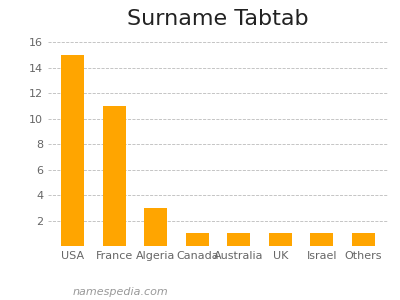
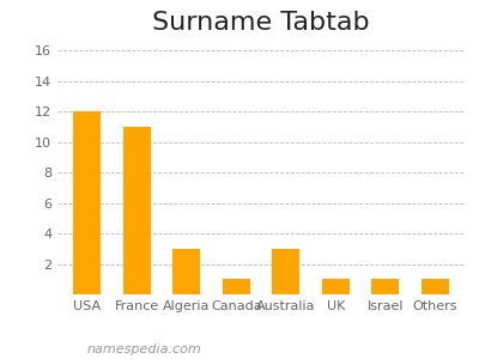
USA: 15 -> 12
Australia: 1 -> 3
